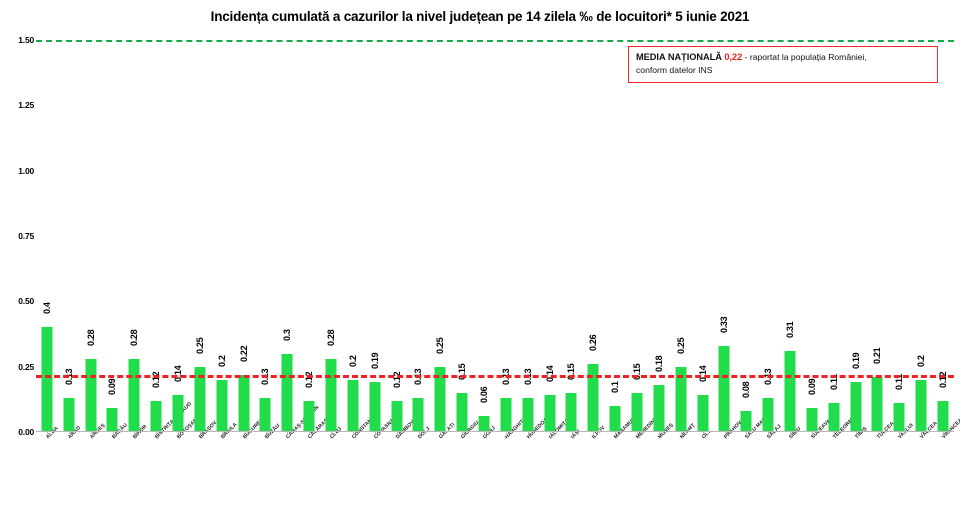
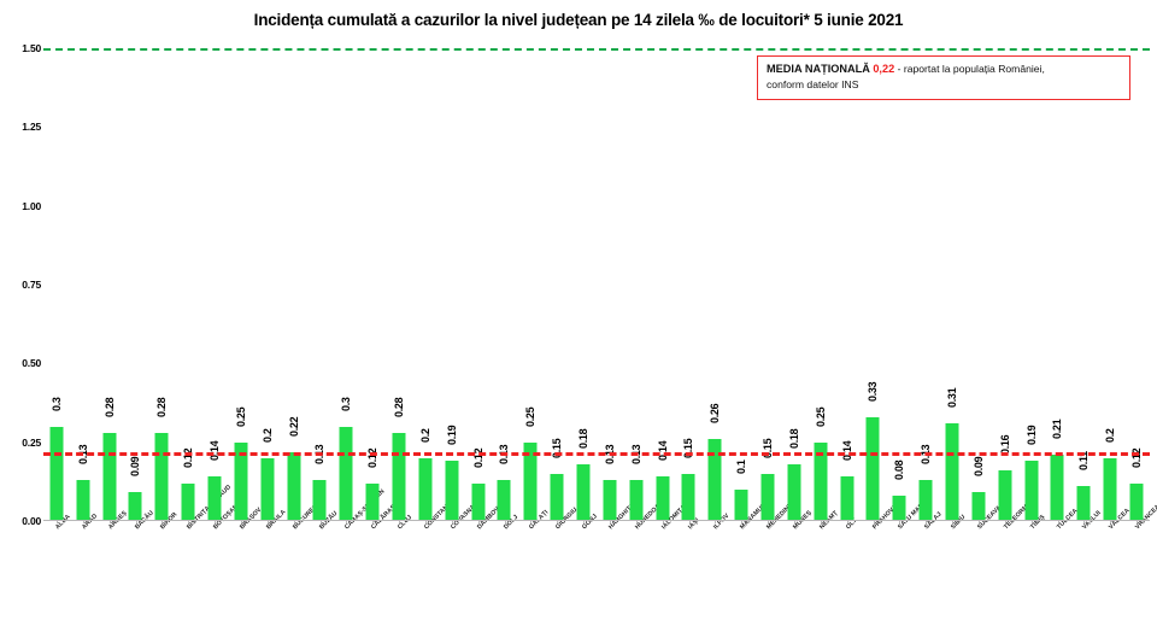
ALBA: 0.4 -> 0.3
GORJ: 0.06 -> 0.18
TELEORMAN: 0.11 -> 0.16
